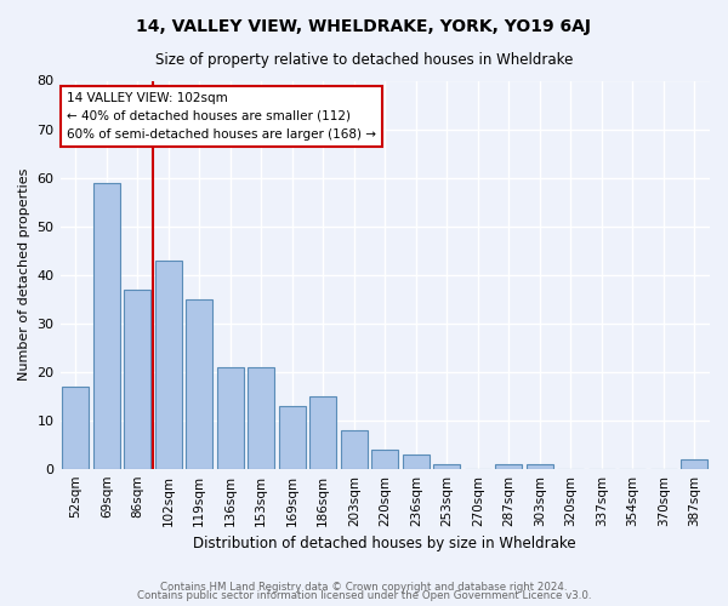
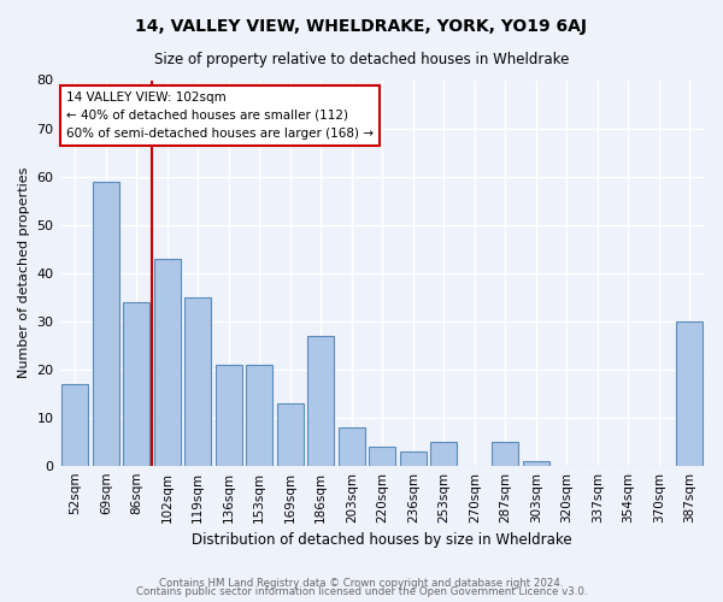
86sqm: 37 -> 34
186sqm: 15 -> 27
253sqm: 1 -> 5
287sqm: 1 -> 5
387sqm: 2 -> 30
